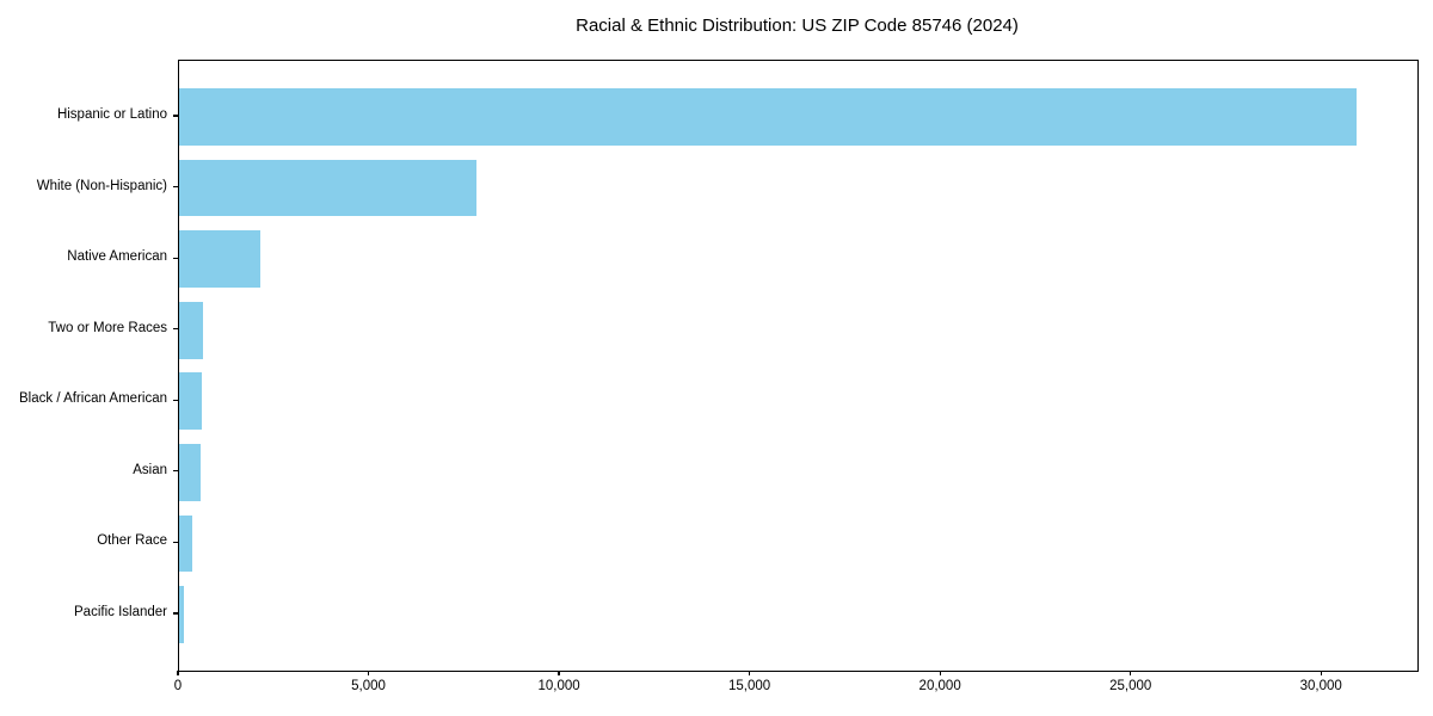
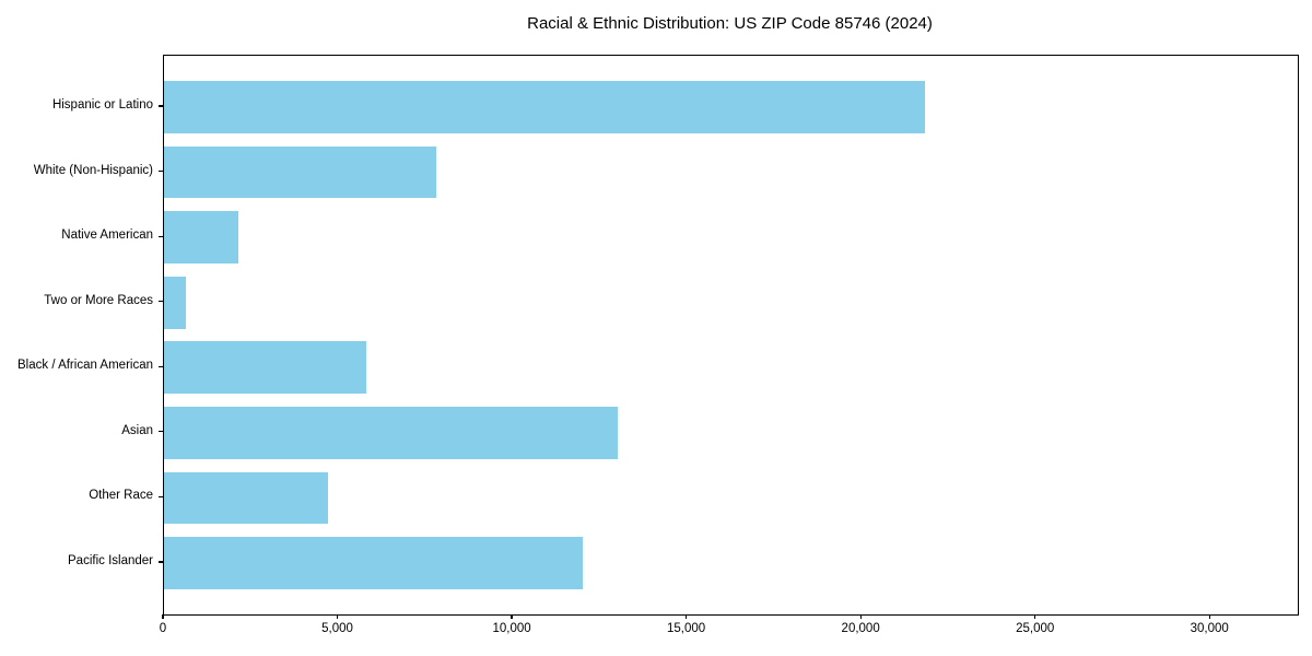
Hispanic or Latino: 30900 -> 21800
Black / African American: 600 -> 5800
Asian: 600 -> 13000
Other Race: 300 -> 4700
Pacific Islander: 100 -> 12000
